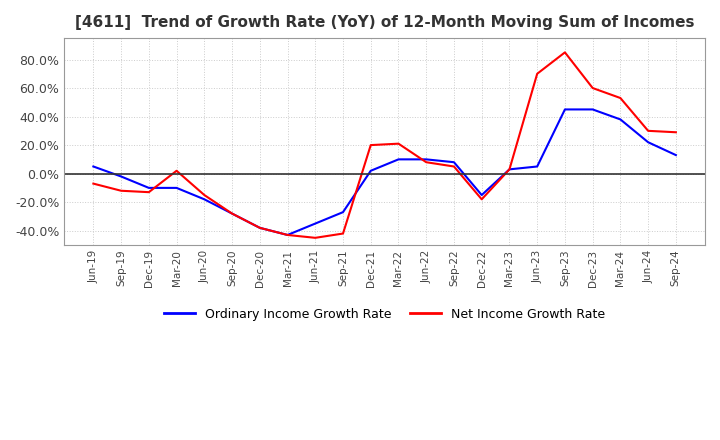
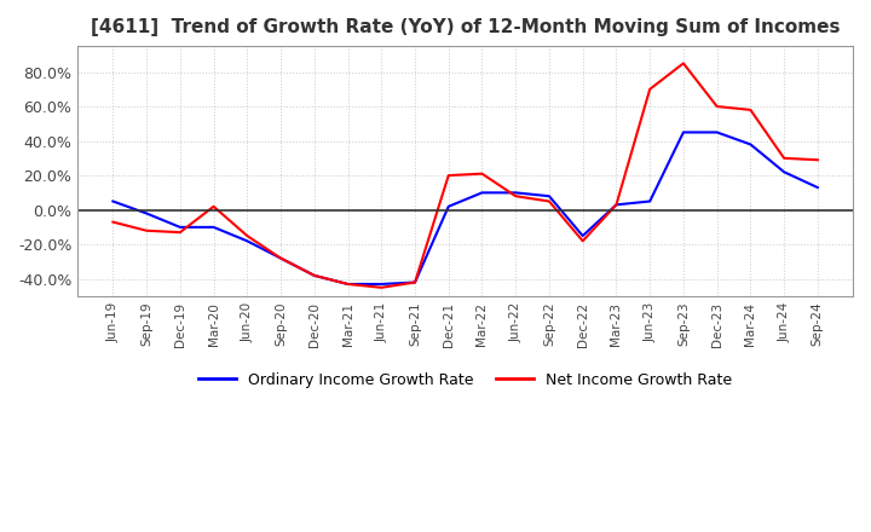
Ordinary Income Growth Rate/Jun-21: -35% -> -43%
Ordinary Income Growth Rate/Sep-21: -27% -> -42%
Net Income Growth Rate/Mar-24: 53% -> 58%
